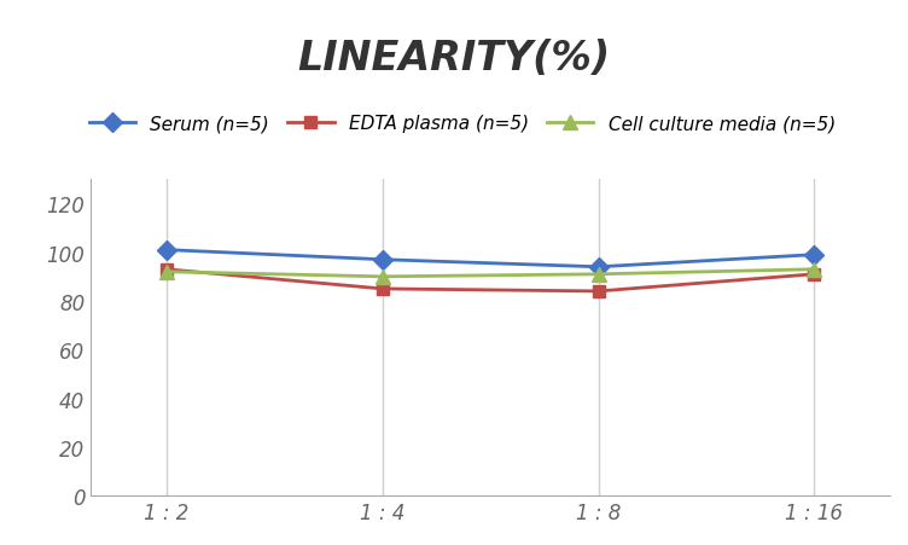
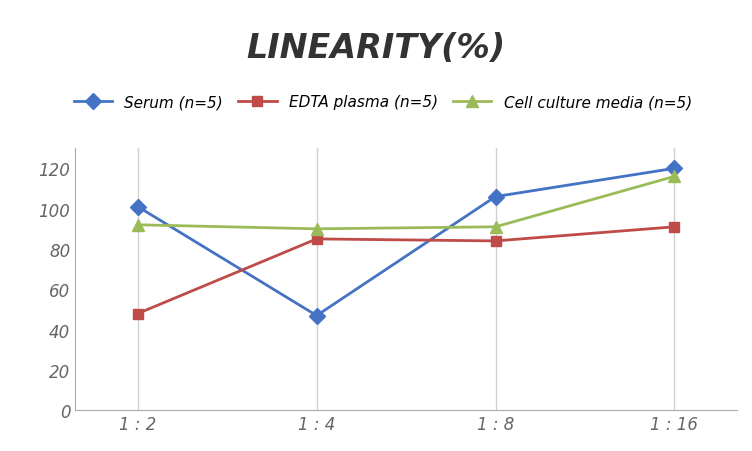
EDTA plasma (n=5)/1 : 2: 93 -> 48
Serum (n=5)/1 : 4: 97 -> 47
Serum (n=5)/1 : 8: 94 -> 106
Serum (n=5)/1 : 16: 99 -> 120
Cell culture media (n=5)/1 : 16: 93 -> 116
